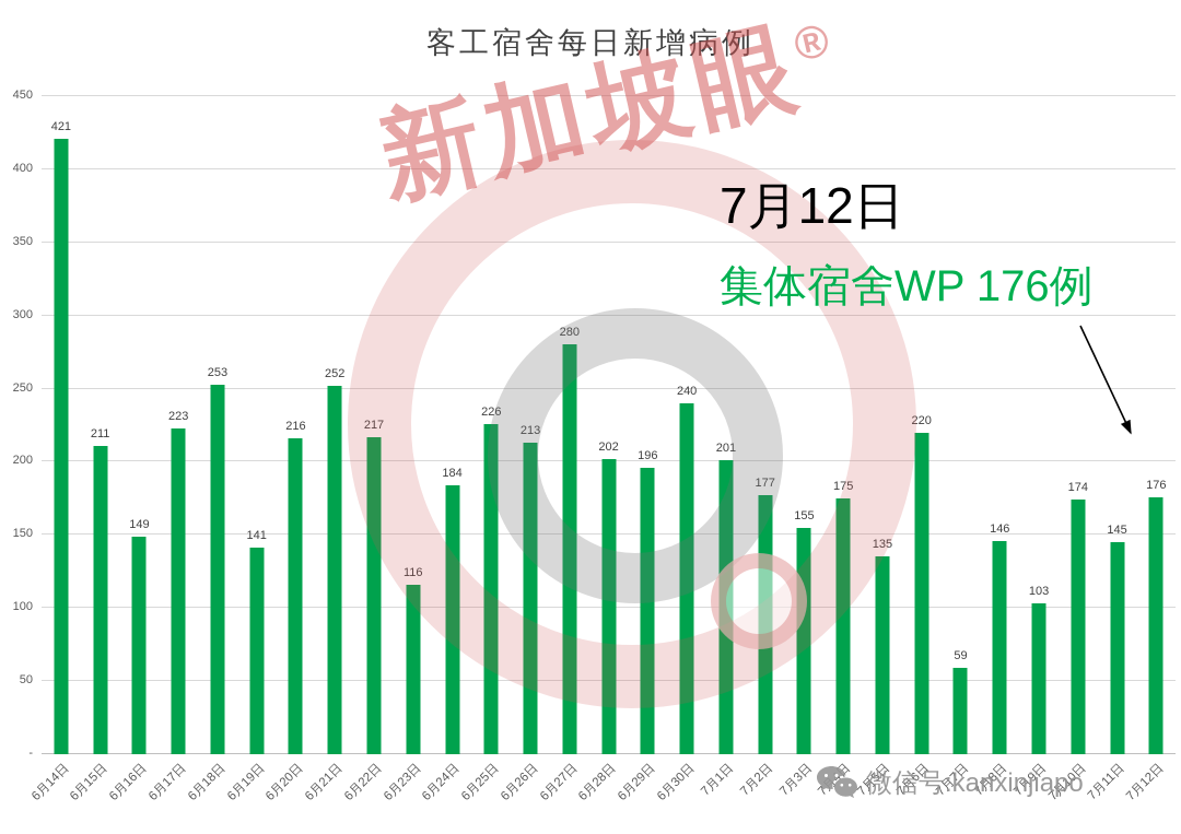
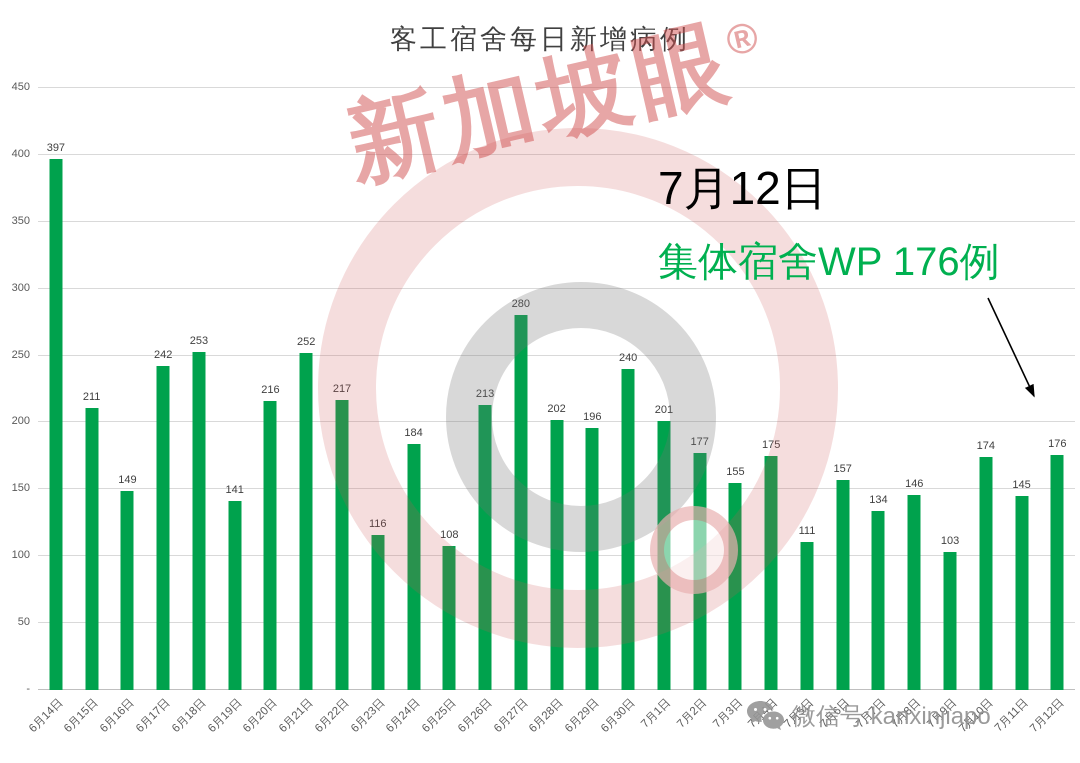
6月14日: 421 -> 397
6月17日: 223 -> 242
6月25日: 226 -> 108
7月5日: 135 -> 111
7月6日: 220 -> 157
7月7日: 59 -> 134
